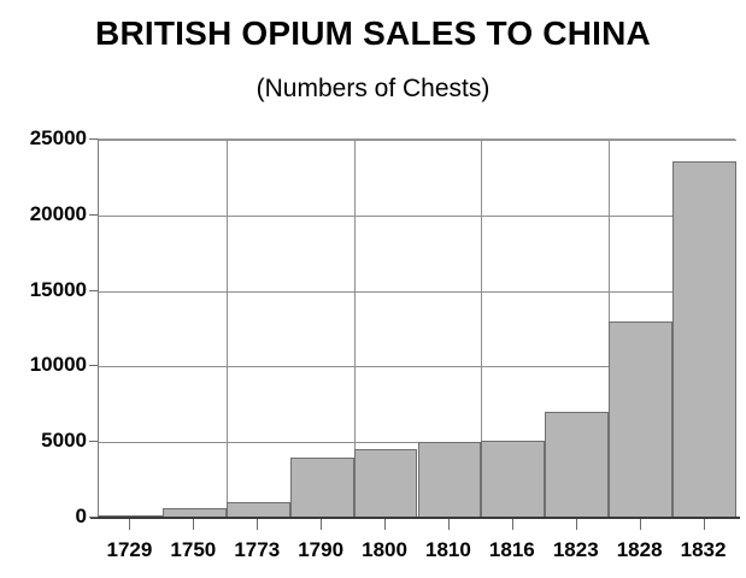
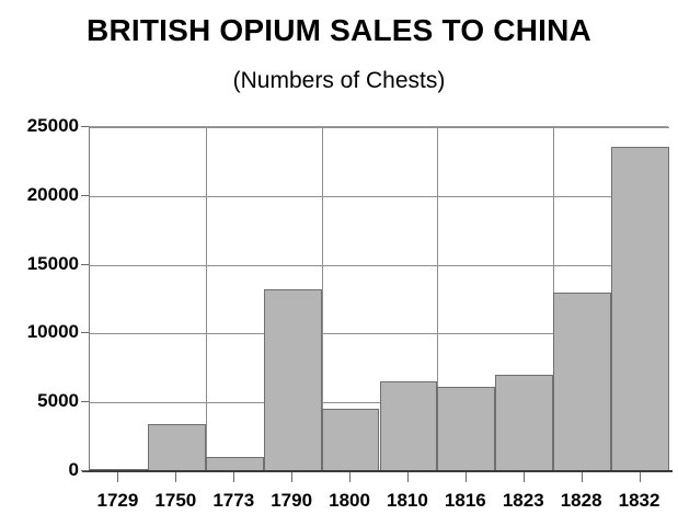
1750: 600 -> 3400
1790: 4000 -> 13200
1810: 5000 -> 6500
1816: 5100 -> 6100
